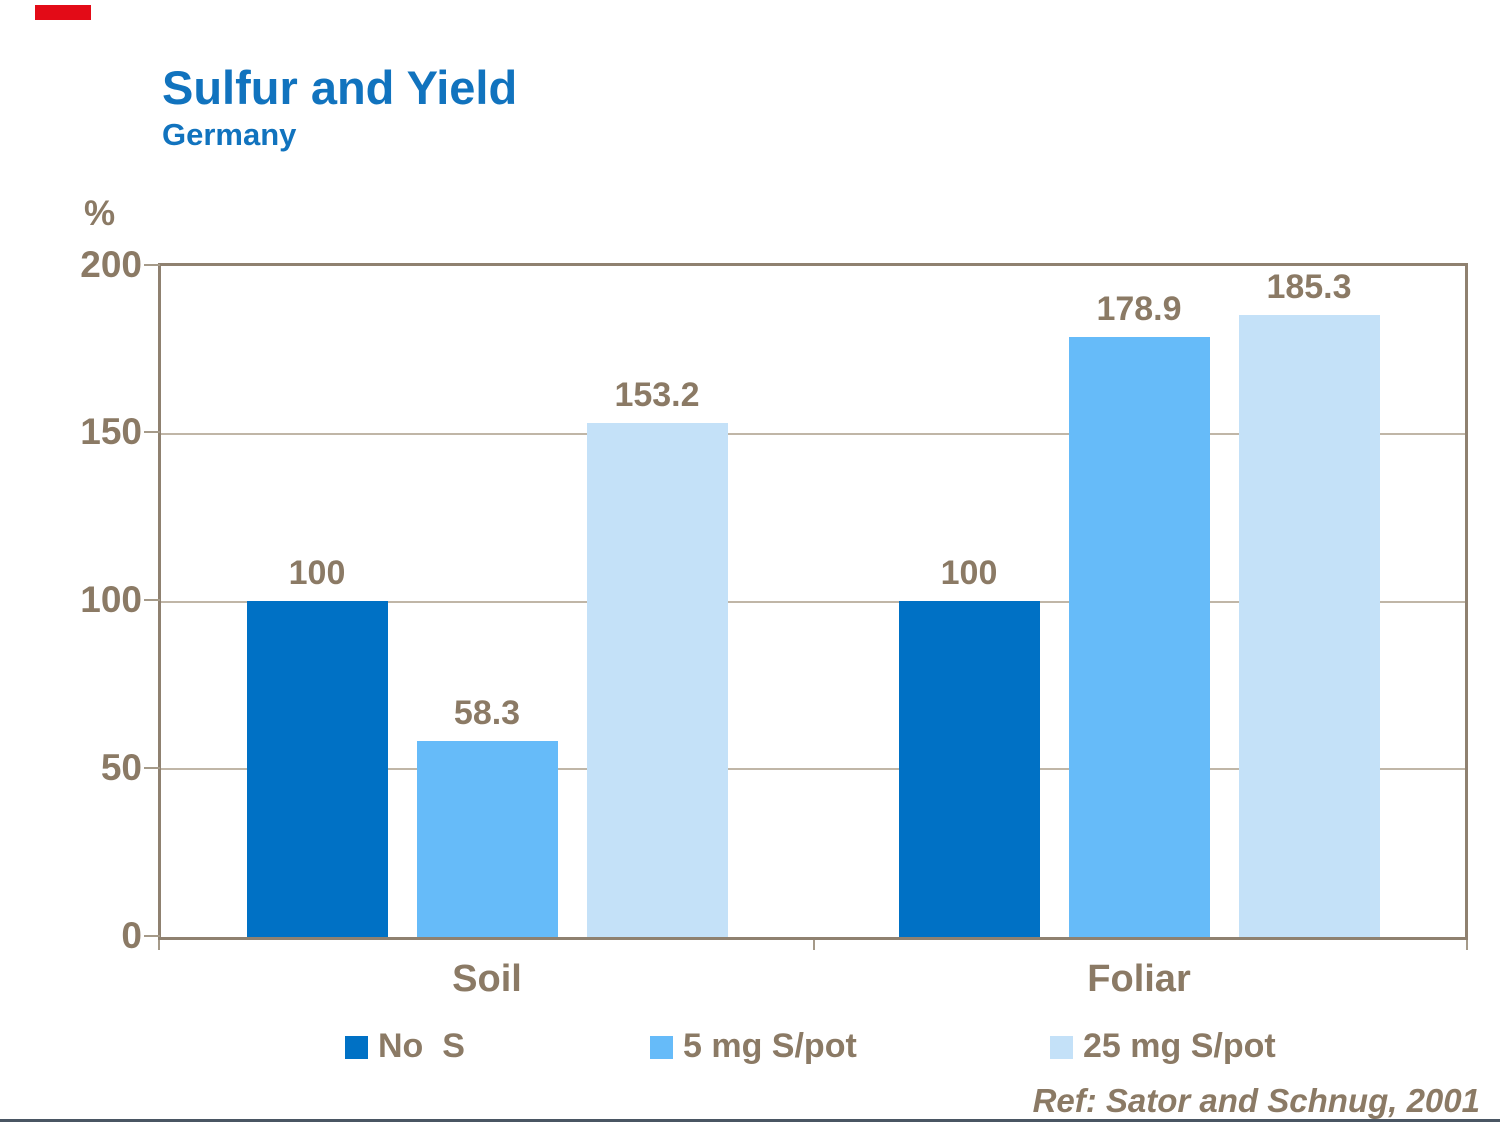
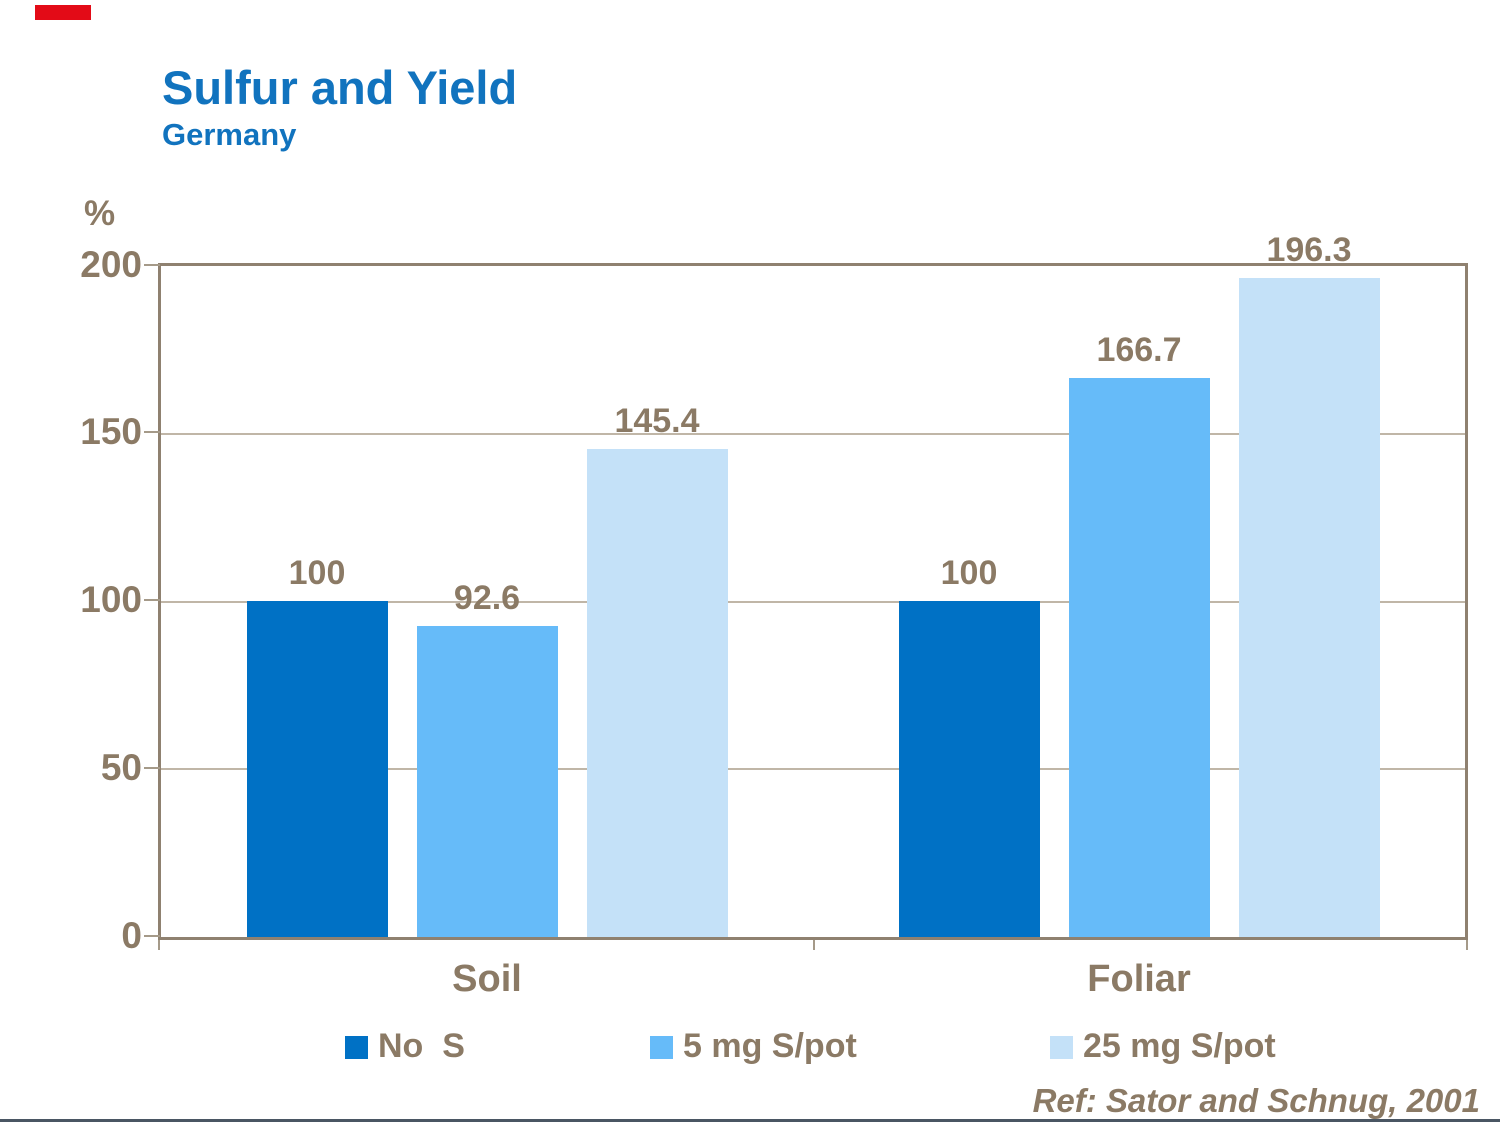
5 mg S/pot/Soil: 58.3 -> 92.6
25 mg S/pot/Soil: 153.2 -> 145.4
5 mg S/pot/Foliar: 178.9 -> 166.7
25 mg S/pot/Foliar: 185.3 -> 196.3
